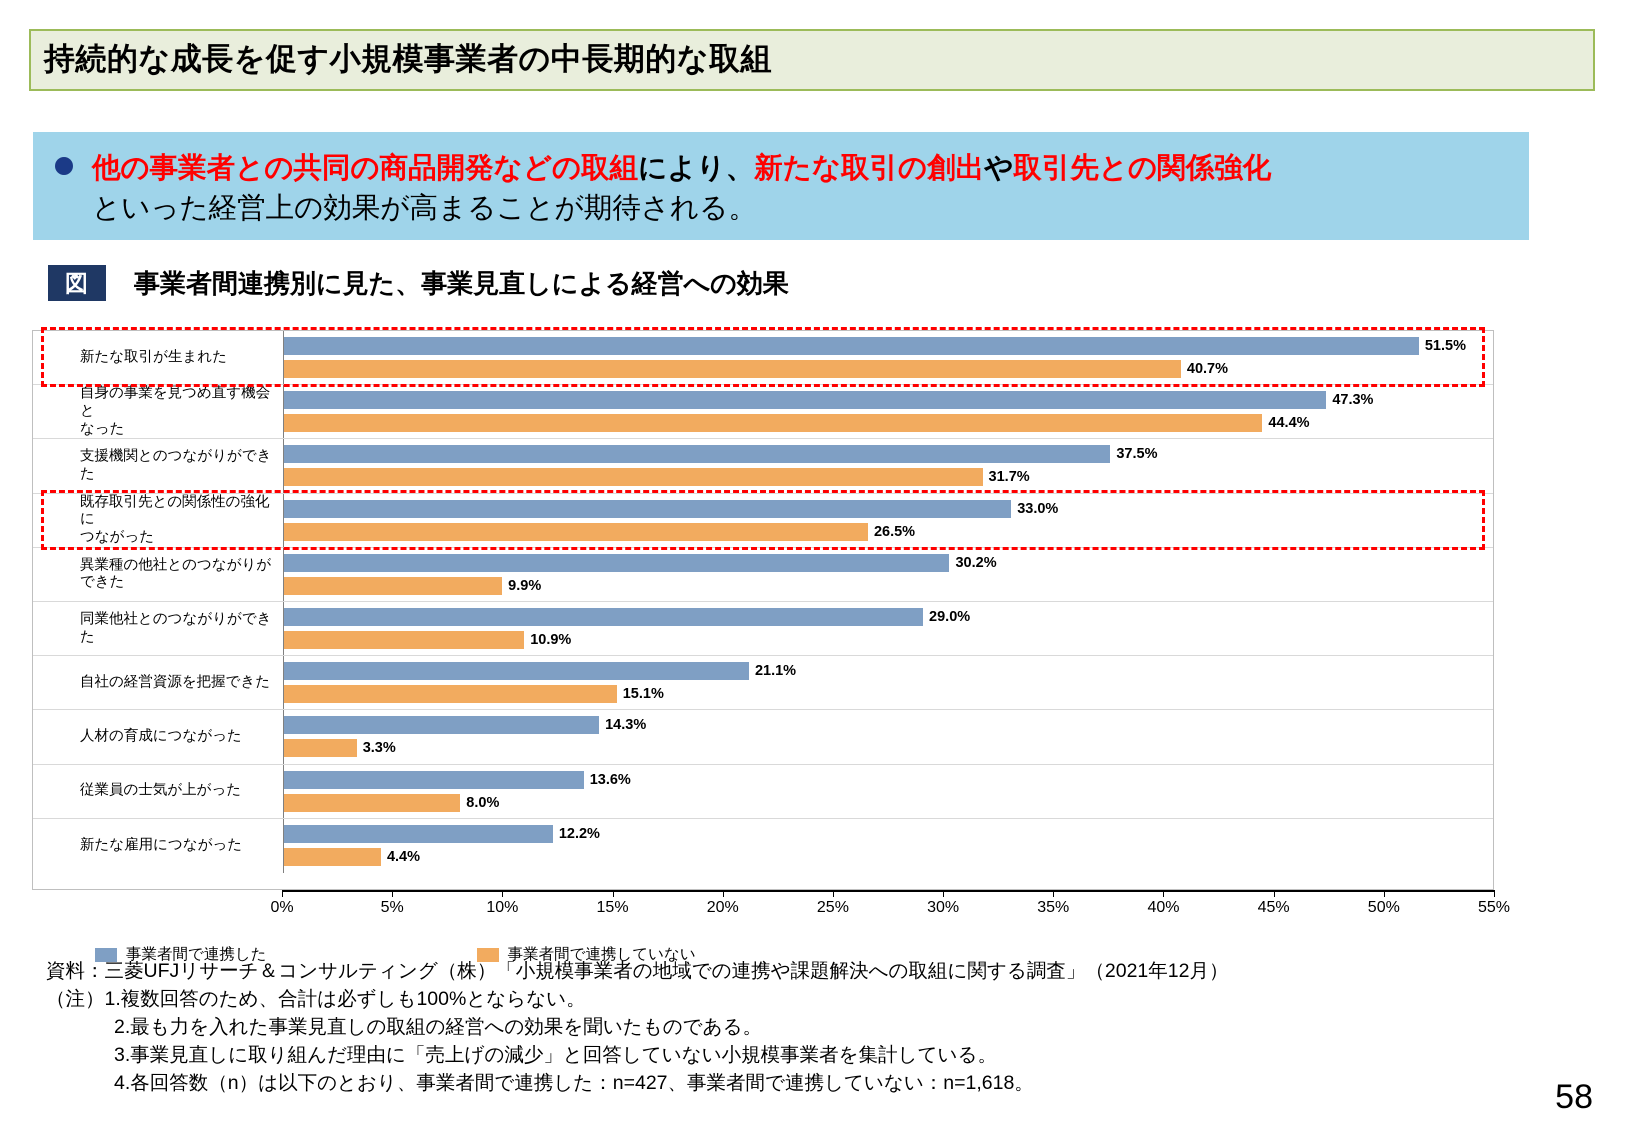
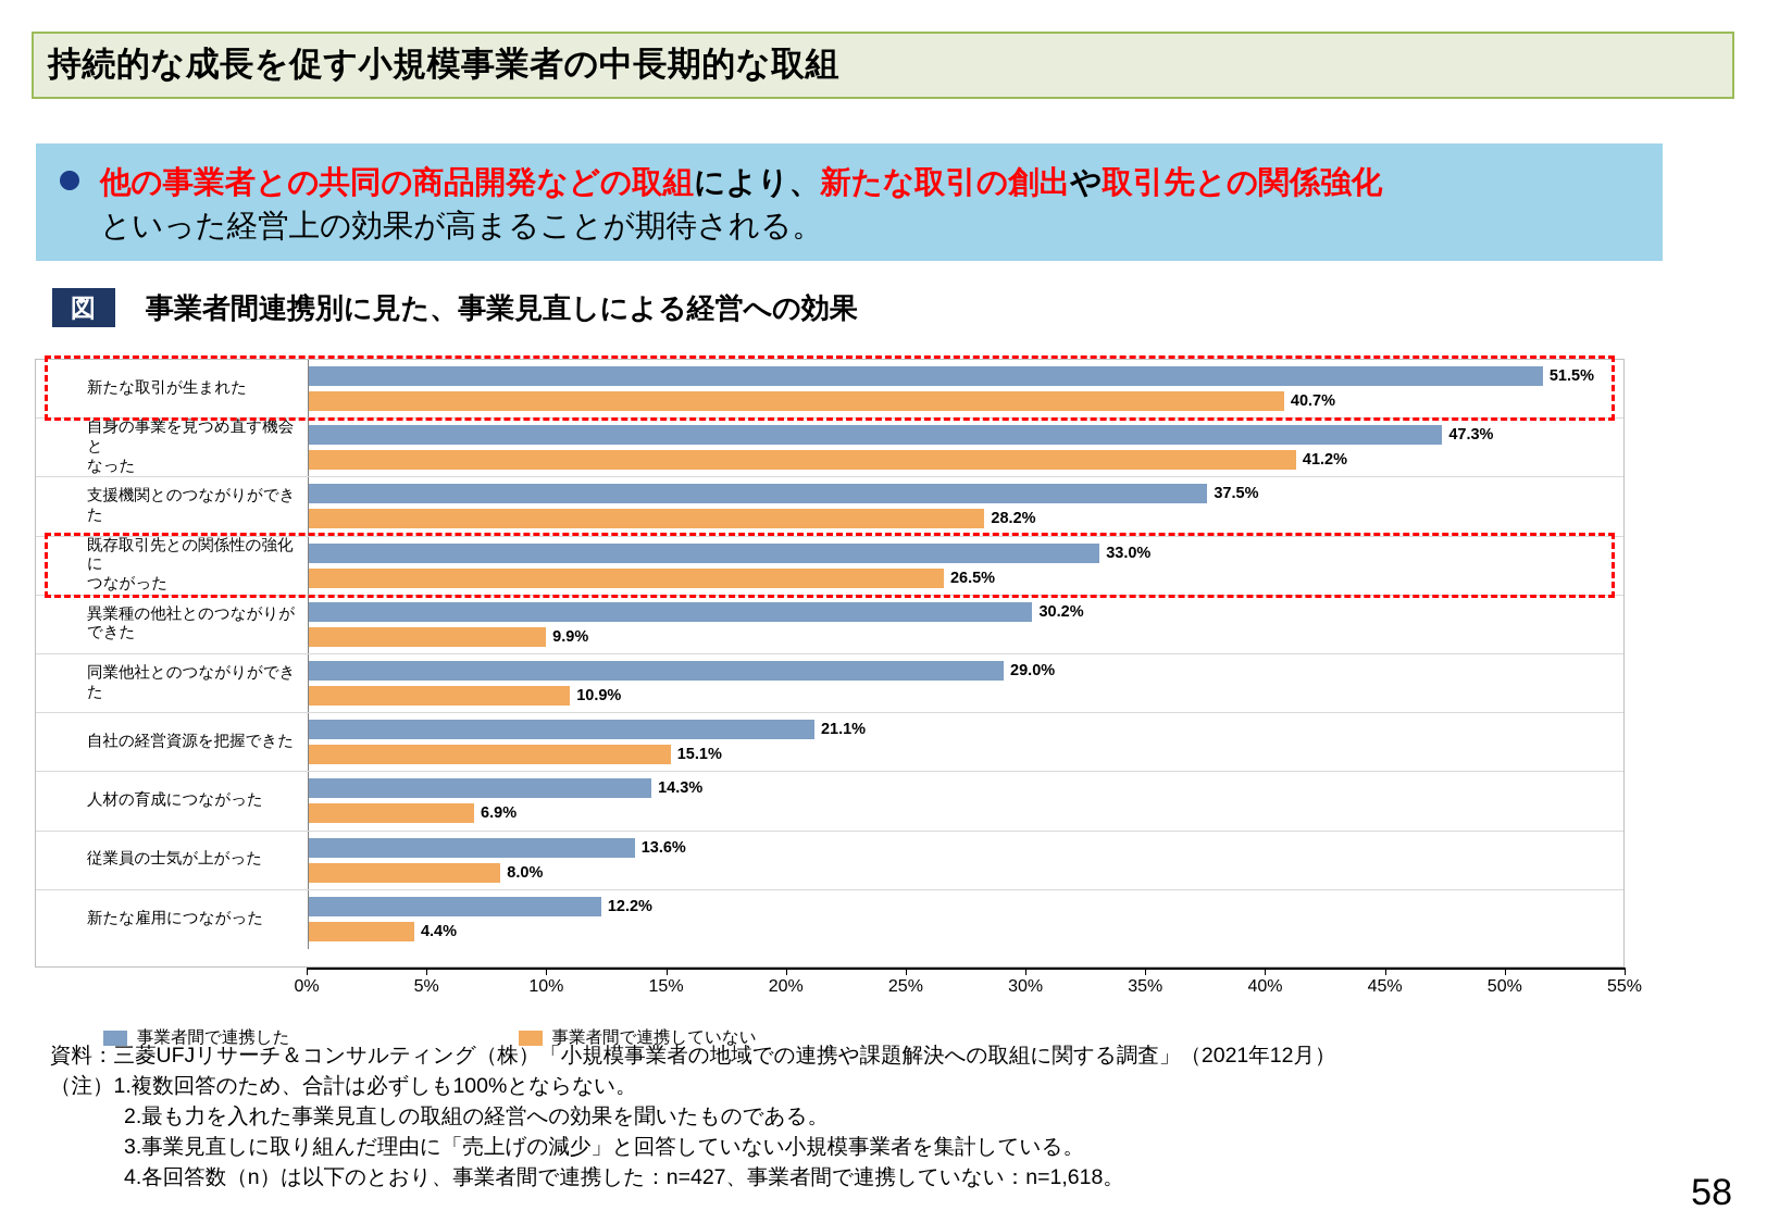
事業者間で連携していない/自身の事業を見つめ直す機会と なった: 44.4% -> 41.2%
事業者間で連携していない/支援機関とのつながりができた: 31.7% -> 28.2%
事業者間で連携していない/人材の育成につながった: 3.3% -> 6.9%
